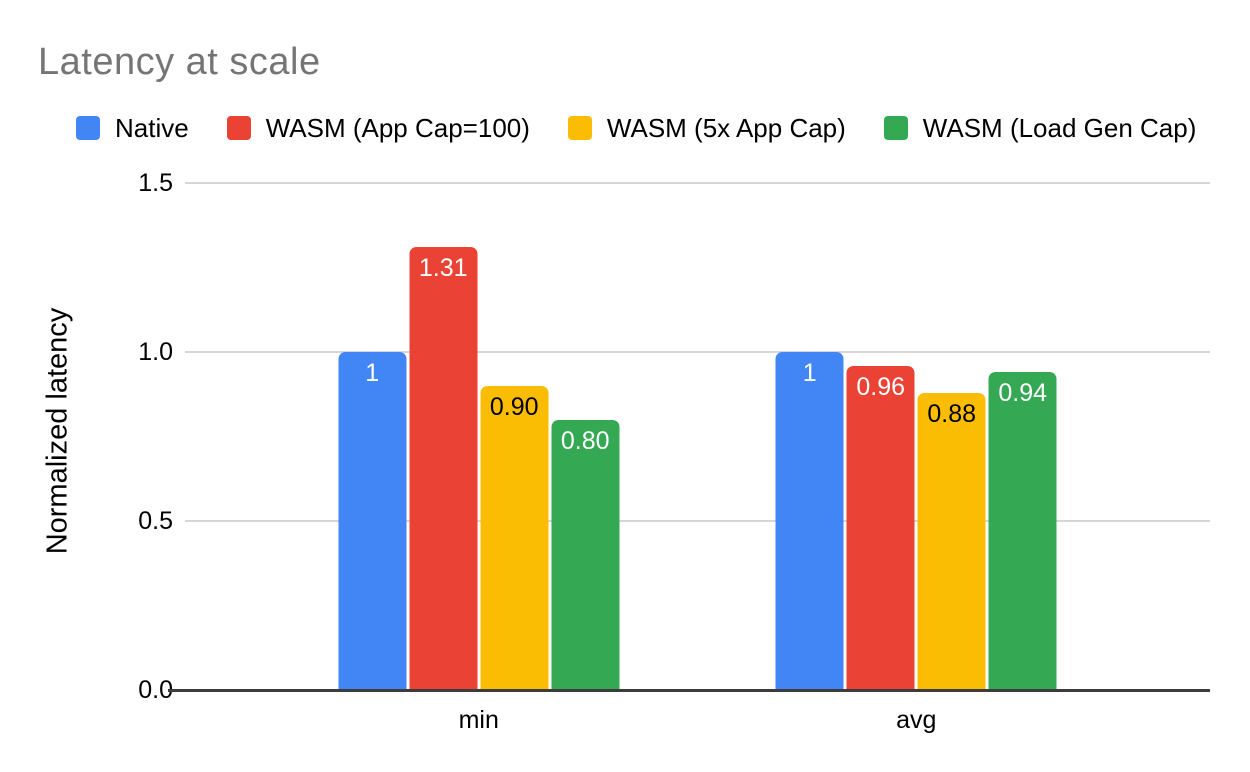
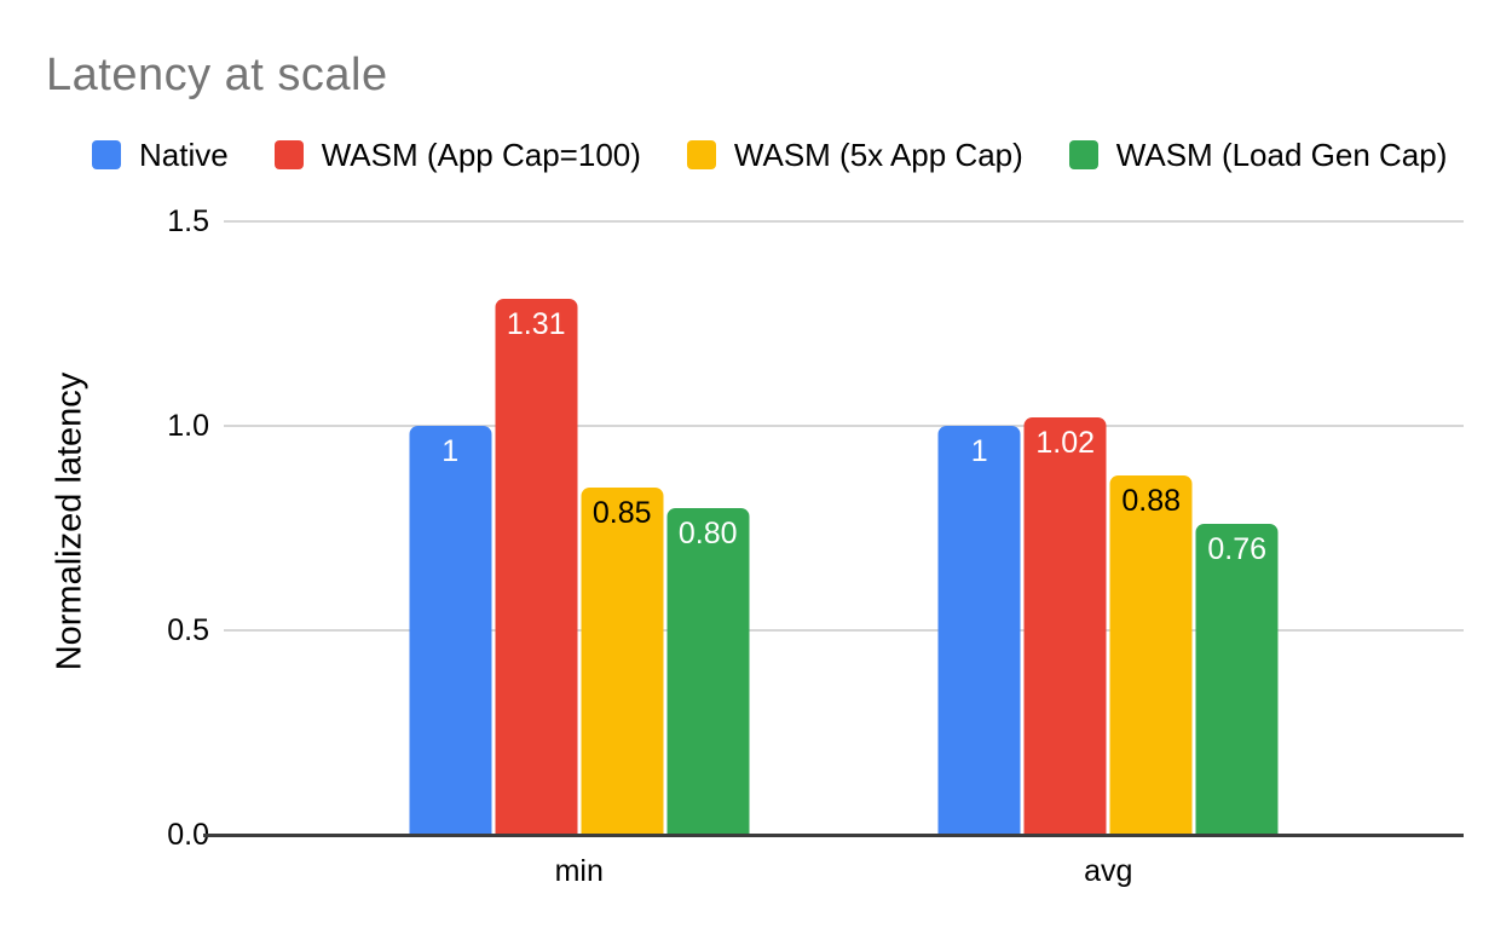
WASM (5x App Cap)/min: 0.90 -> 0.85
WASM (App Cap=100)/avg: 0.96 -> 1.02
WASM (Load Gen Cap)/avg: 0.94 -> 0.76
